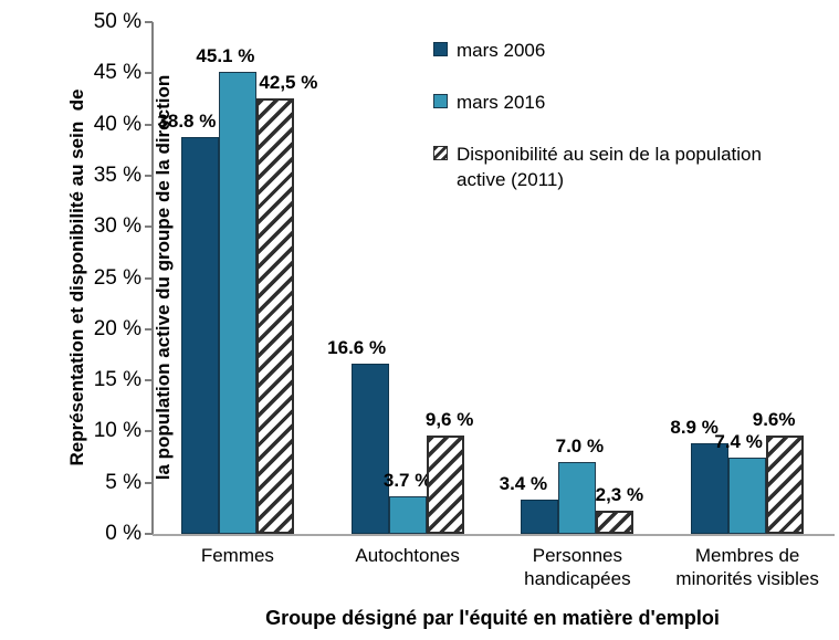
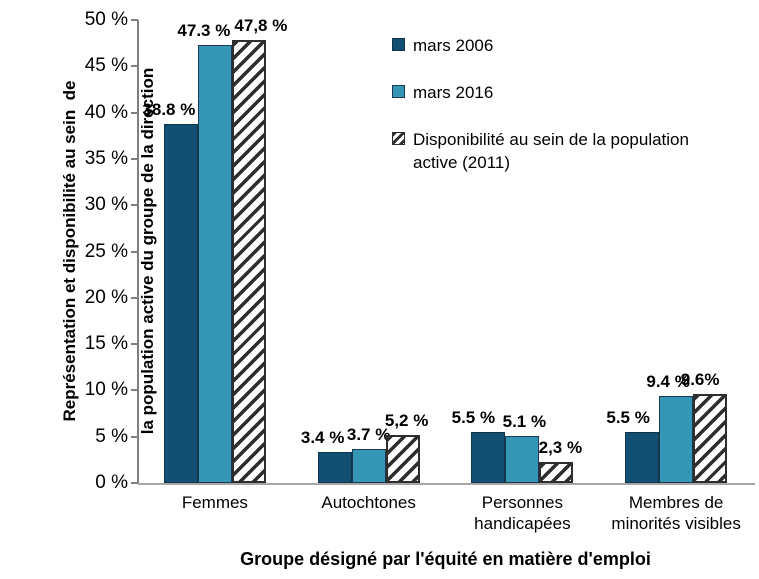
mars 2016/Femmes: 45.1 -> 47.3
Disponibilité au sein de la population active (2011)/Femmes: 42,5 -> 47,8
mars 2006/Autochtones: 16.6 -> 3.4
Disponibilité au sein de la population active (2011)/Autochtones: 9,6 -> 5,2
mars 2006/Personnes handicapées: 3.4 -> 5.5
mars 2016/Personnes handicapées: 7.0 -> 5.1
mars 2006/Membres de minorités visibles: 8.9 -> 5.5
mars 2016/Membres de minorités visibles: 7.4 -> 9.4
